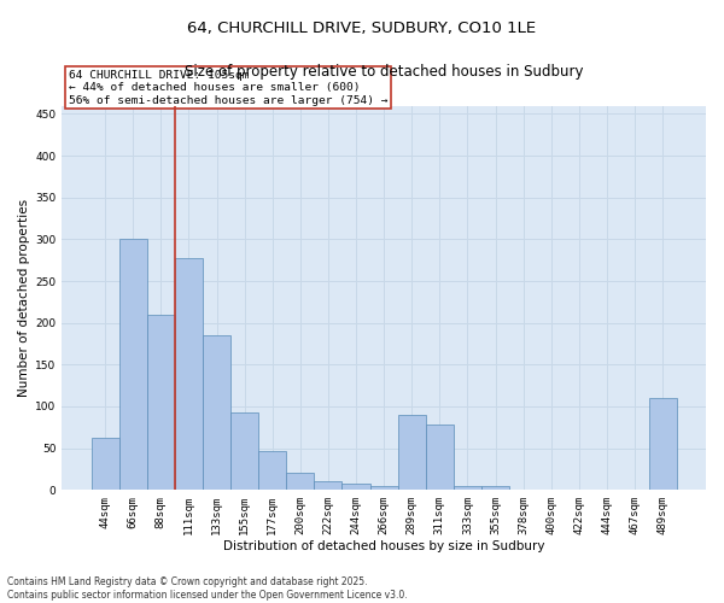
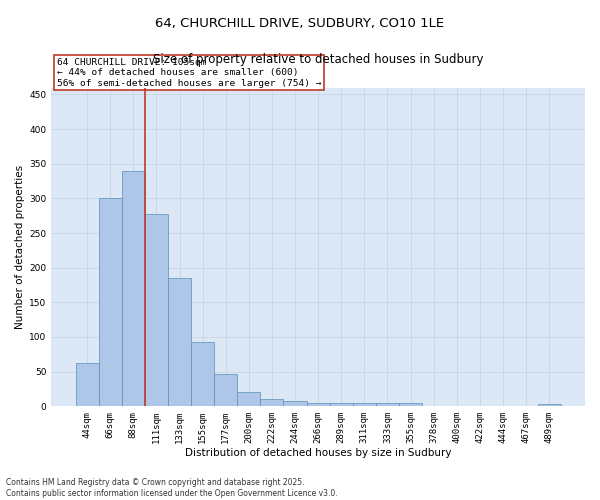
88sqm: 210 -> 340
289sqm: 90 -> 5
311sqm: 78 -> 4
489sqm: 110 -> 3
